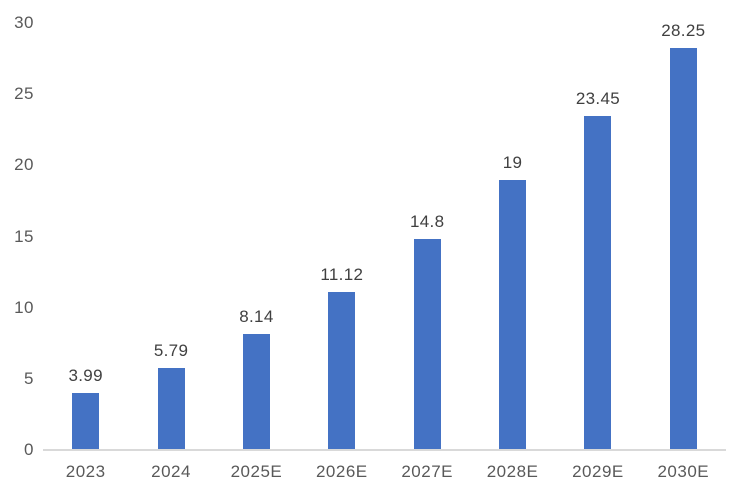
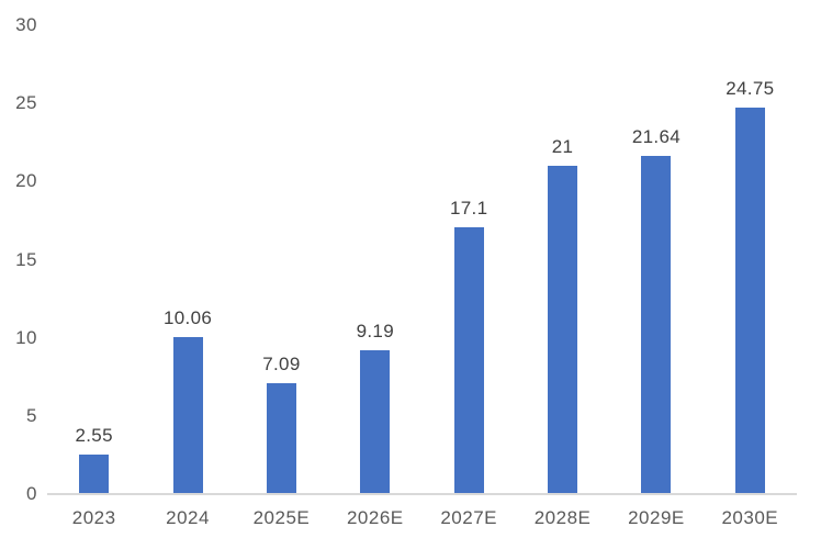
2023: 3.99 -> 2.55
2024: 5.79 -> 10.06
2025E: 8.14 -> 7.09
2026E: 11.12 -> 9.19
2027E: 14.8 -> 17.1
2028E: 19 -> 21
2029E: 23.45 -> 21.64
2030E: 28.25 -> 24.75
